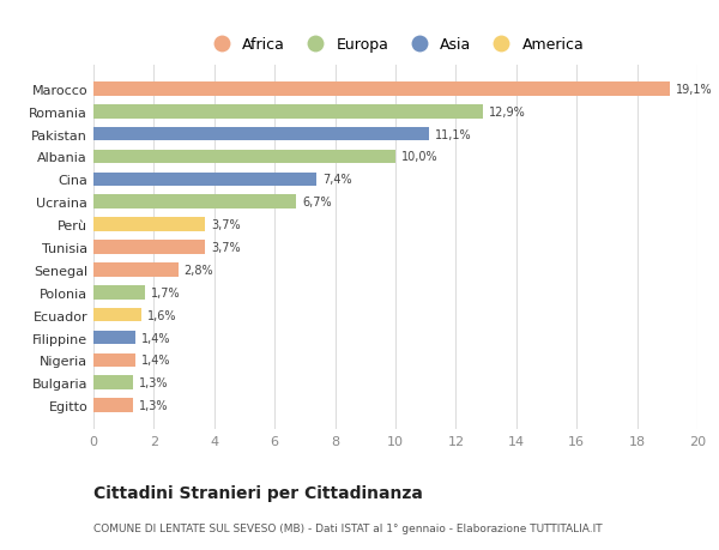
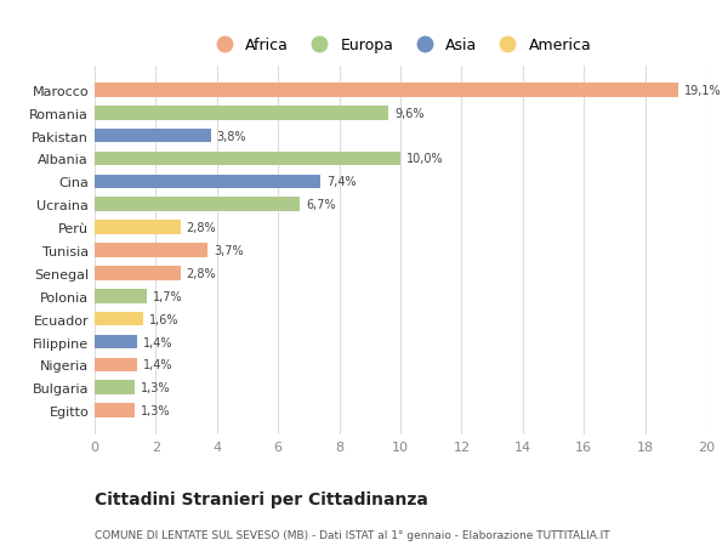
Romania: 12,9% -> 9,6%
Pakistan: 11,1% -> 3,8%
Perù: 3,7% -> 2,8%
